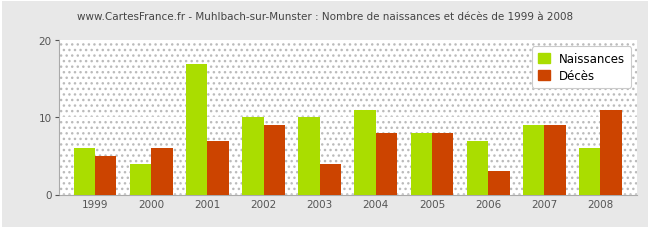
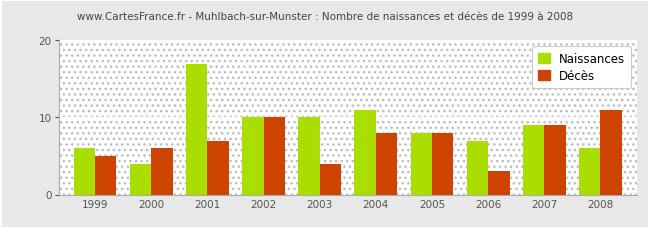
Décès/2002: 9 -> 10
